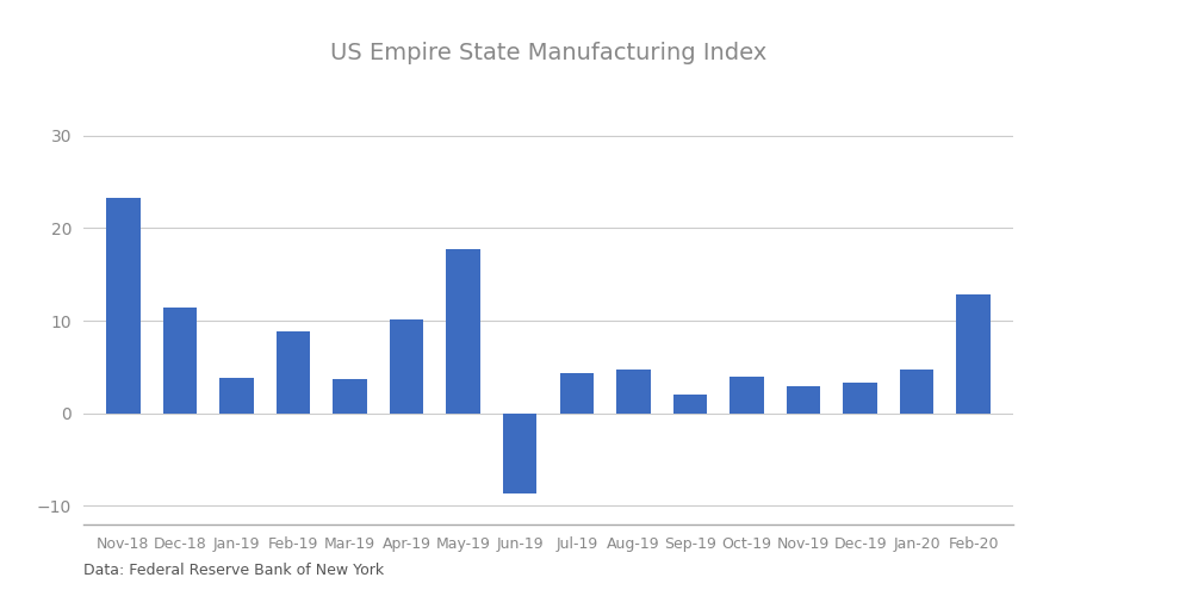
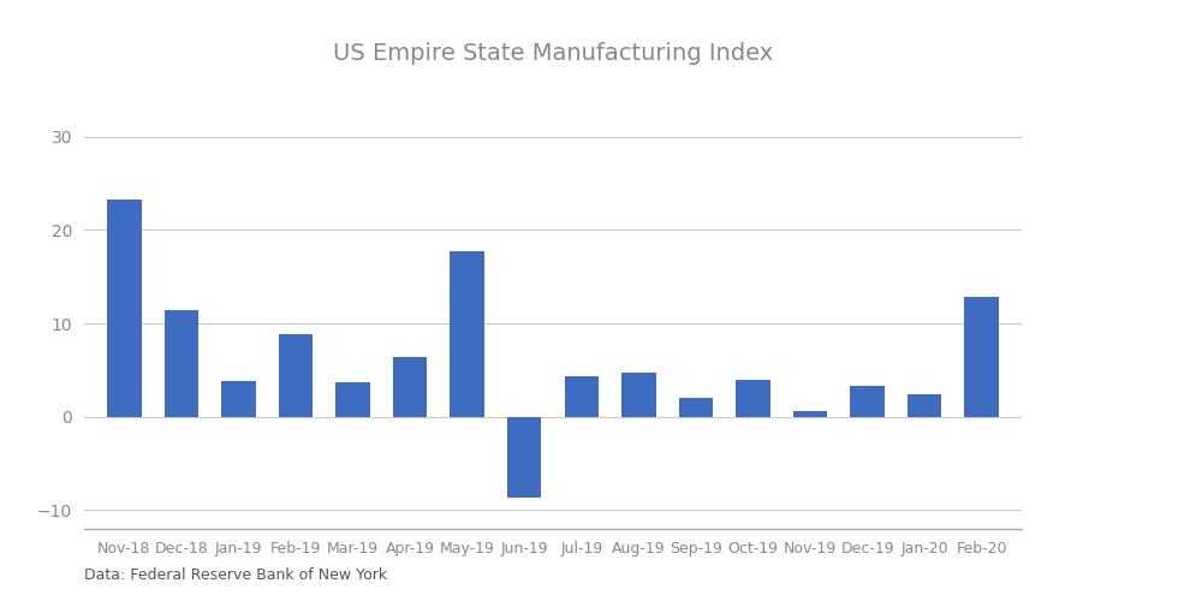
Apr-19: 10.1 -> 6.4
Nov-19: 2.9 -> 0.6
Jan-20: 4.8 -> 2.4
